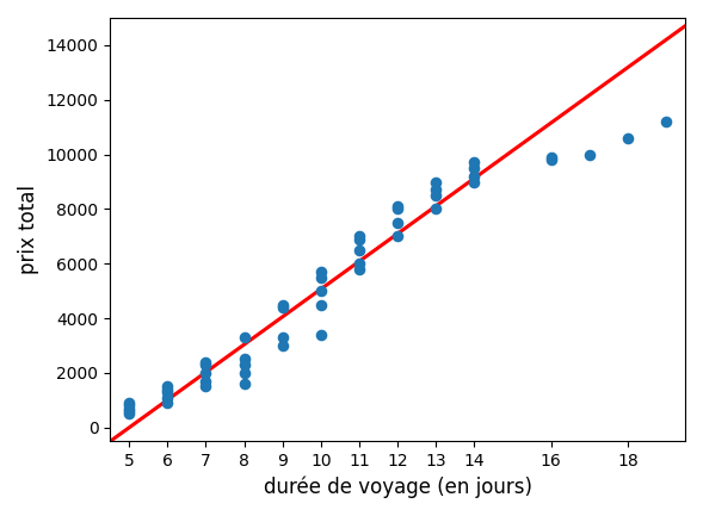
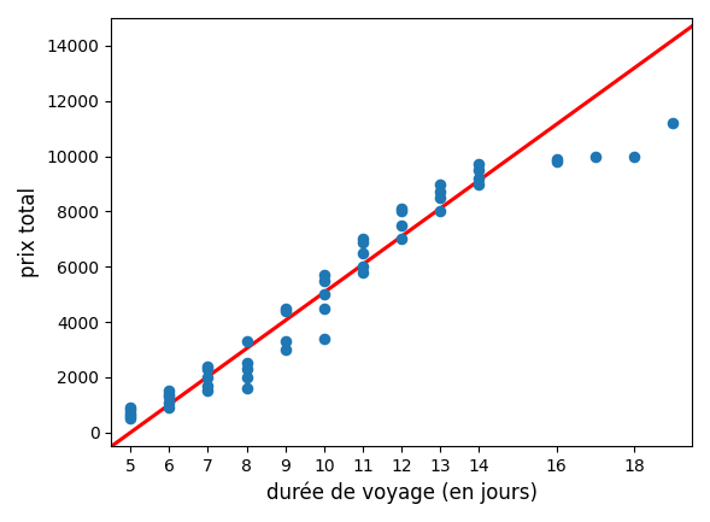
18: 10600 -> 10000
